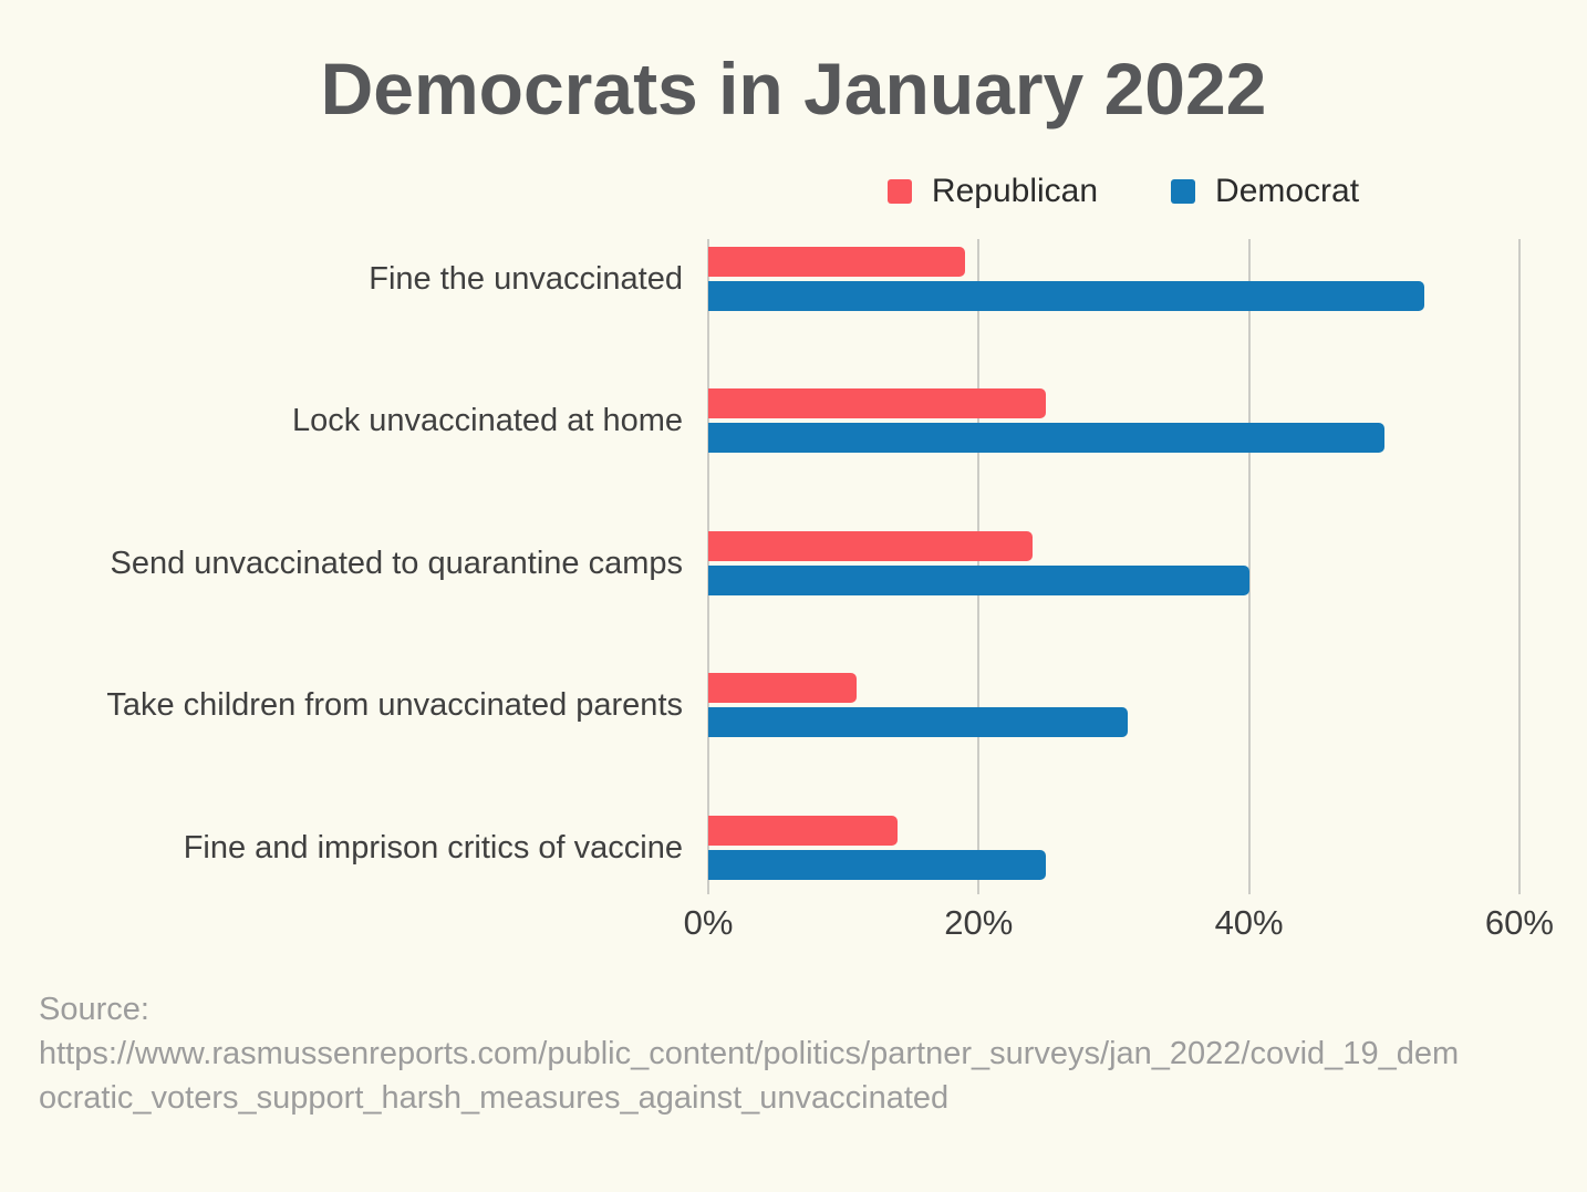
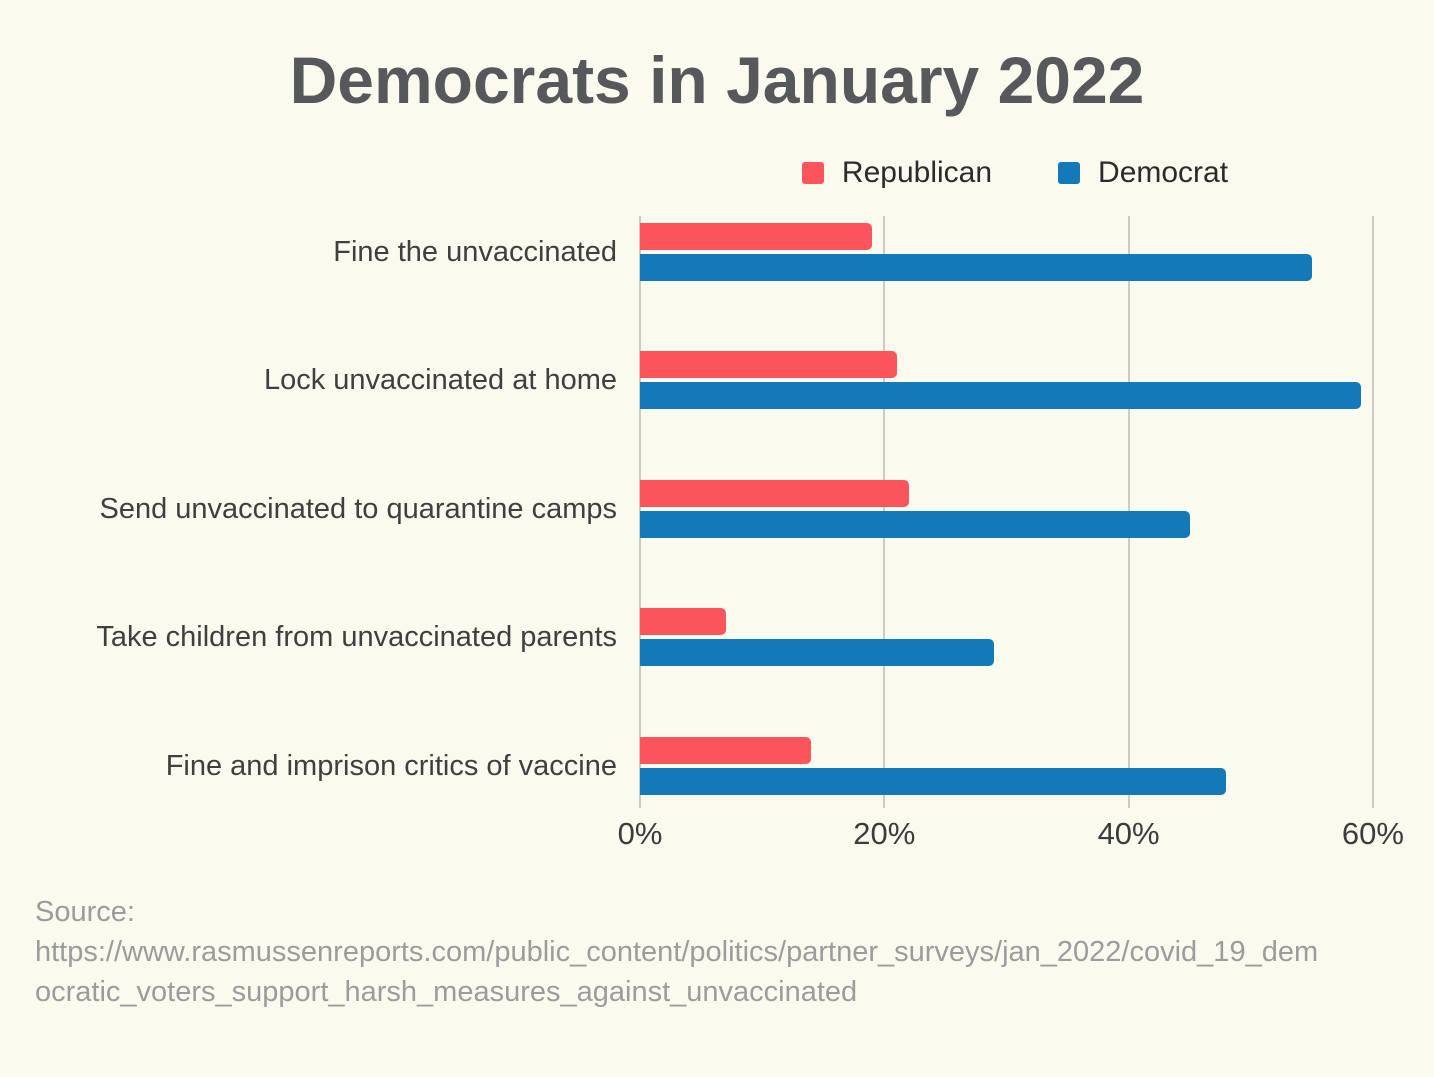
Democrat/Fine the unvaccinated: 53% -> 55%
Republican/Lock unvaccinated at home: 25% -> 21%
Democrat/Lock unvaccinated at home: 50% -> 59%
Republican/Send unvaccinated to quarantine camps: 24% -> 22%
Democrat/Send unvaccinated to quarantine camps: 40% -> 45%
Republican/Take children from unvaccinated parents: 11% -> 7%
Democrat/Take children from unvaccinated parents: 31% -> 29%
Democrat/Fine and imprison critics of vaccine: 25% -> 48%
